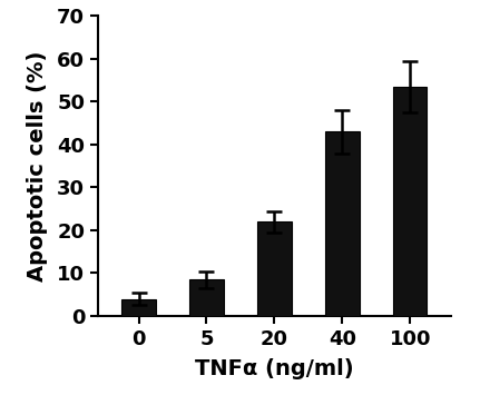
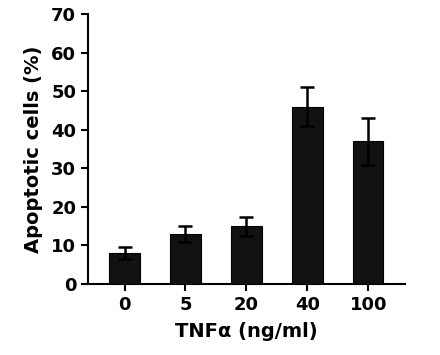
0: 4.0 -> 8.0
5: 8.5 -> 13.0
20: 22.0 -> 15.0
40: 43.0 -> 46.0
100: 53.5 -> 37.0
